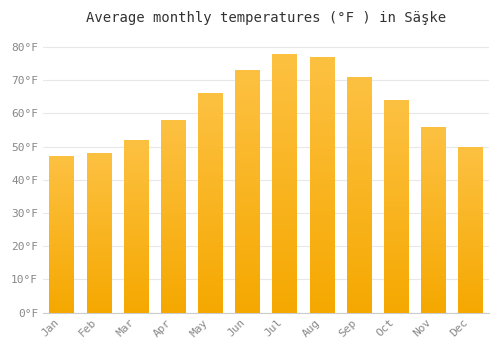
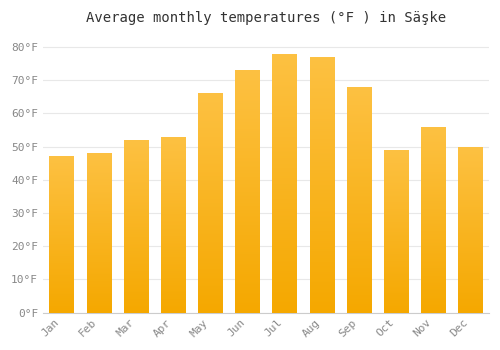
Apr: 58°F -> 53°F
Sep: 71°F -> 68°F
Oct: 64°F -> 49°F
